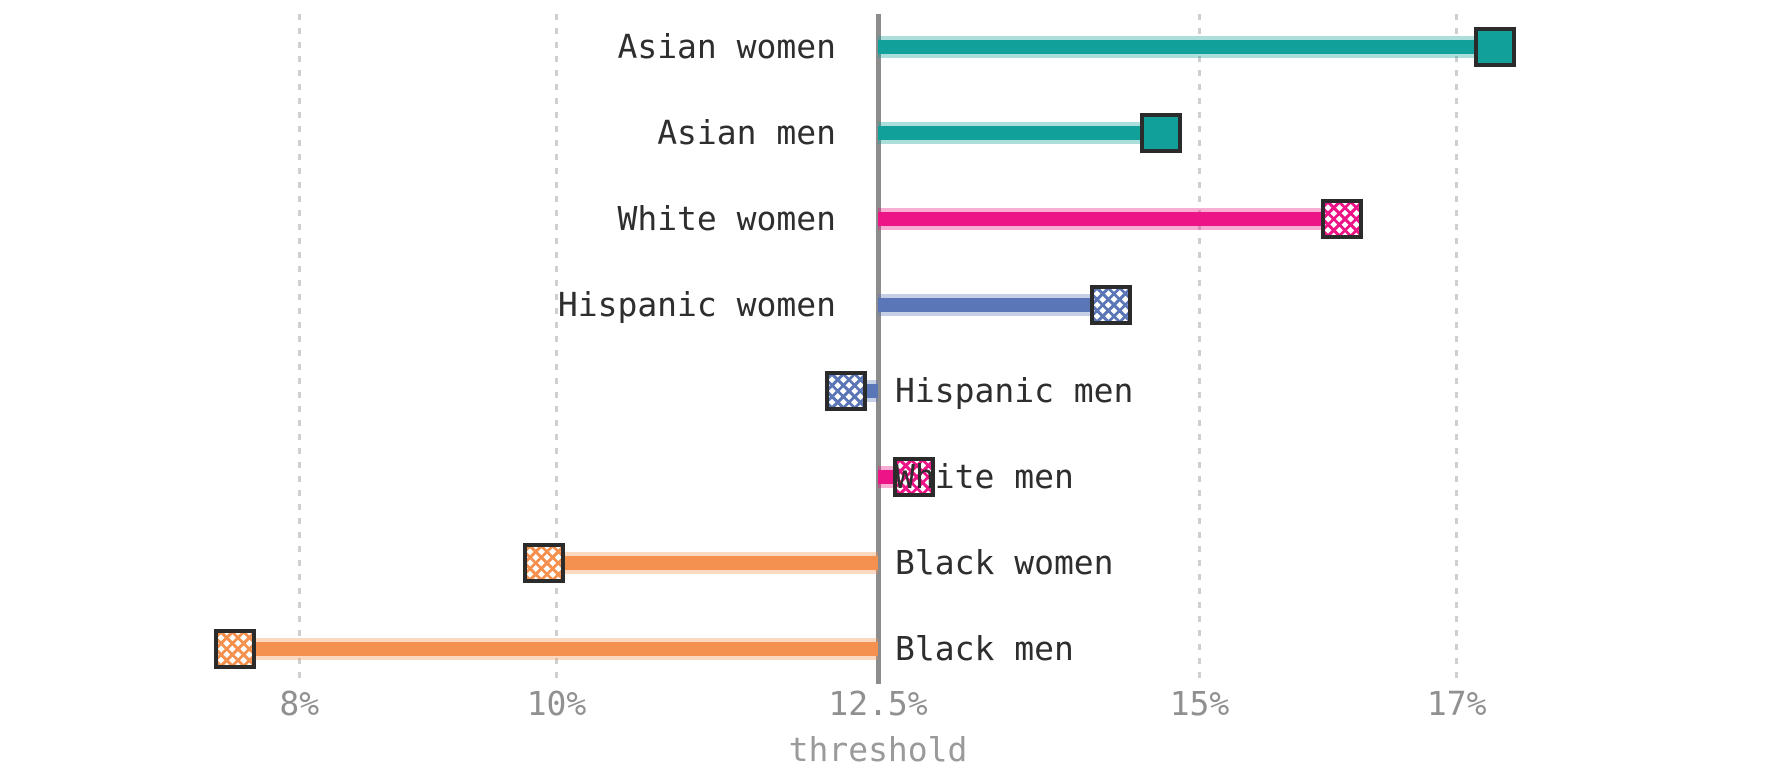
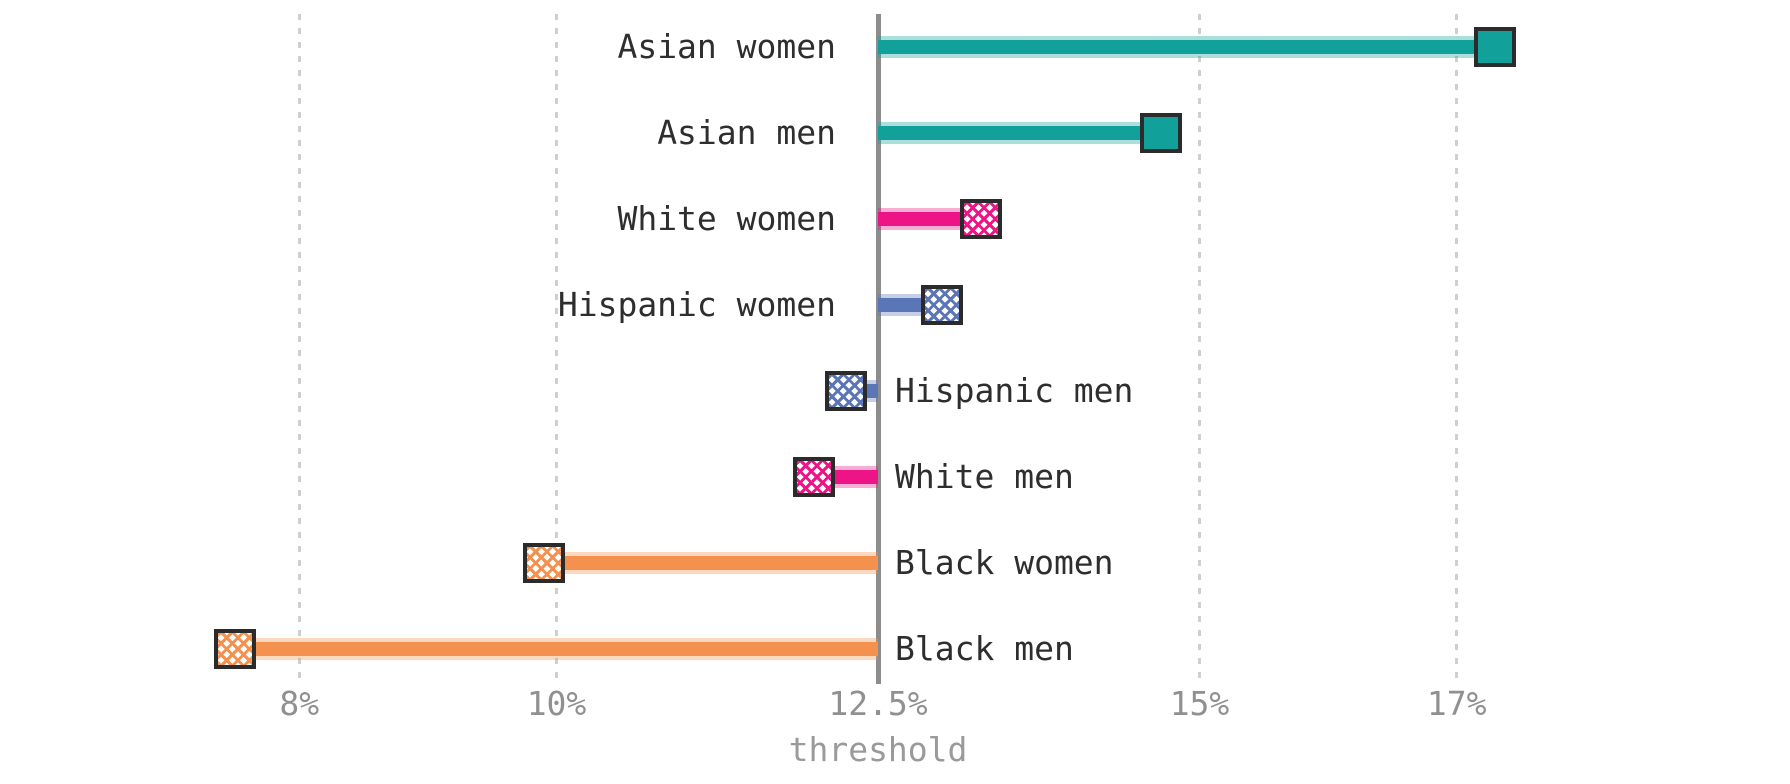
White women: 16.11% -> 13.30%
Hispanic women: 14.31% -> 13.00%
White men: 12.78% -> 12.00%
